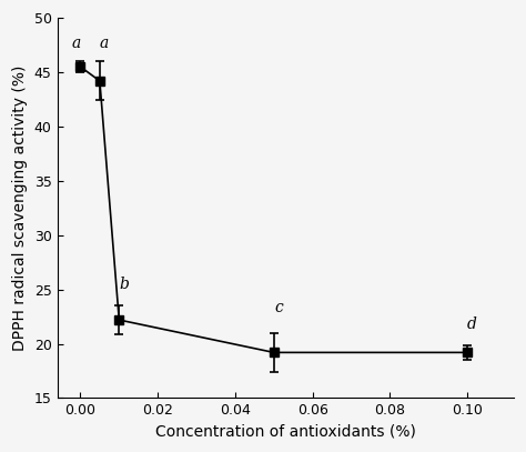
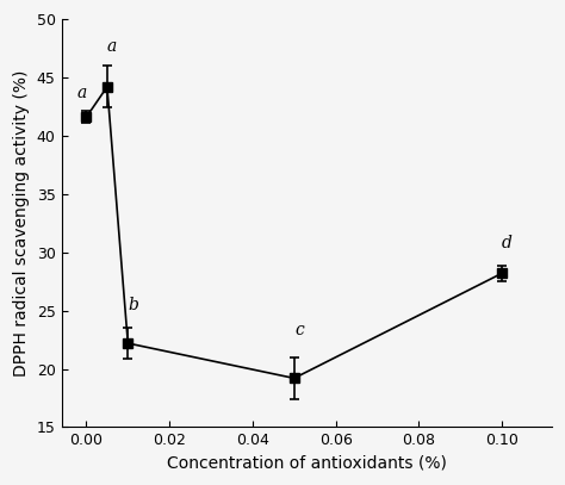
0.00: 45.5 -> 41.6
0.10: 19.2 -> 28.2
